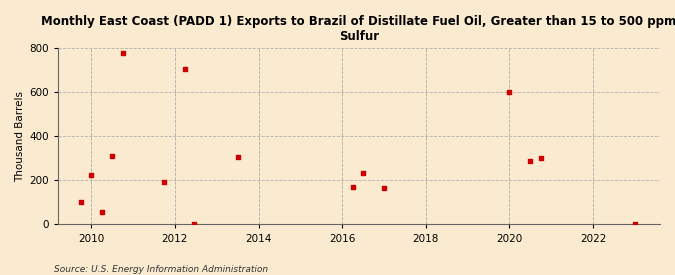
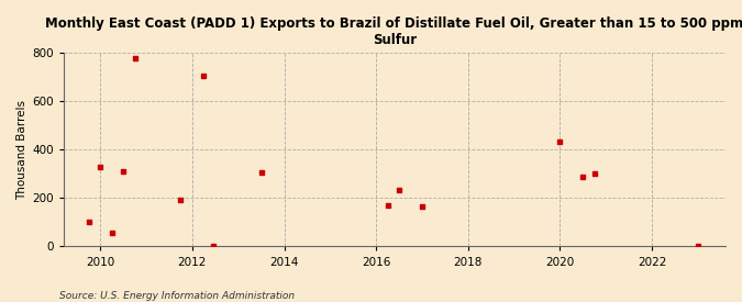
2010: 225 -> 330
2020: 600 -> 435
